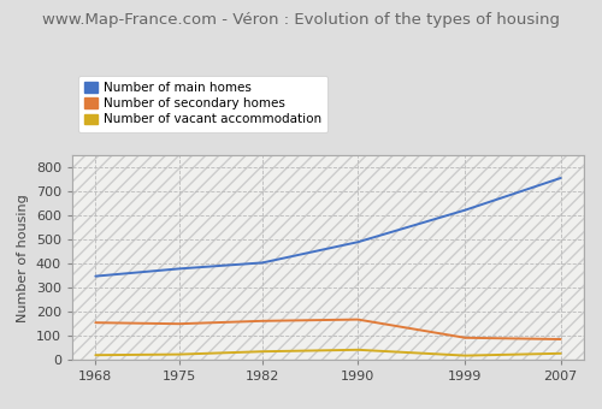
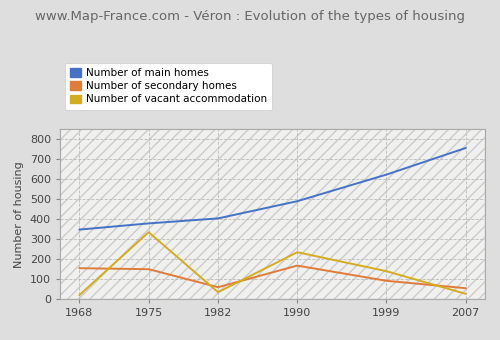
Number of vacant accommodation/1975: 23 -> 335
Number of secondary homes/1982: 162 -> 60
Number of vacant accommodation/1990: 42 -> 235
Number of vacant accommodation/1999: 18 -> 140
Number of secondary homes/2007: 86 -> 55
